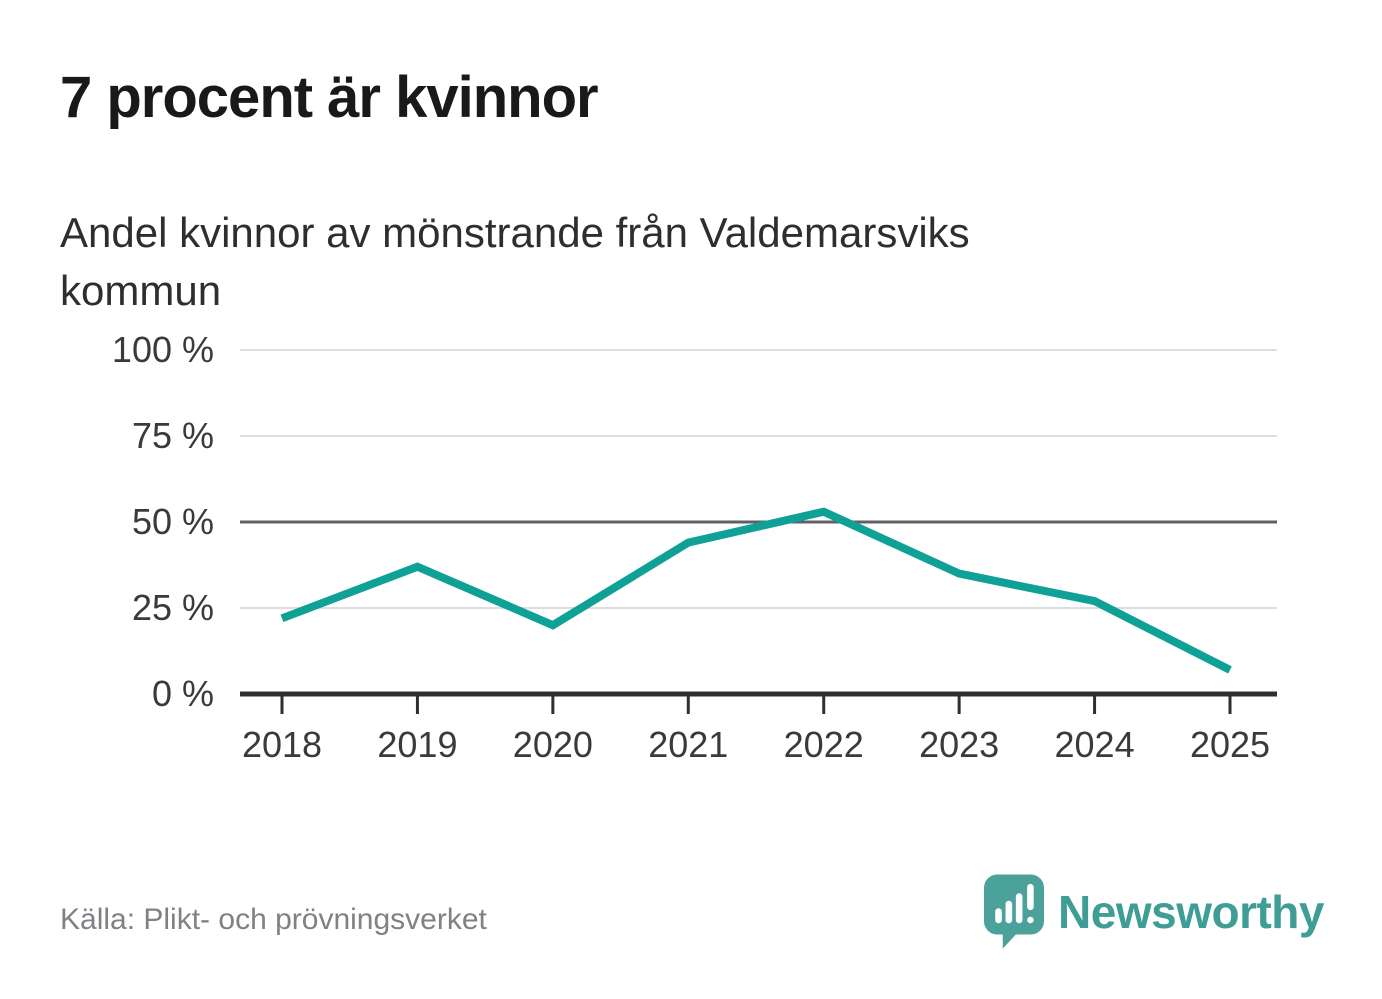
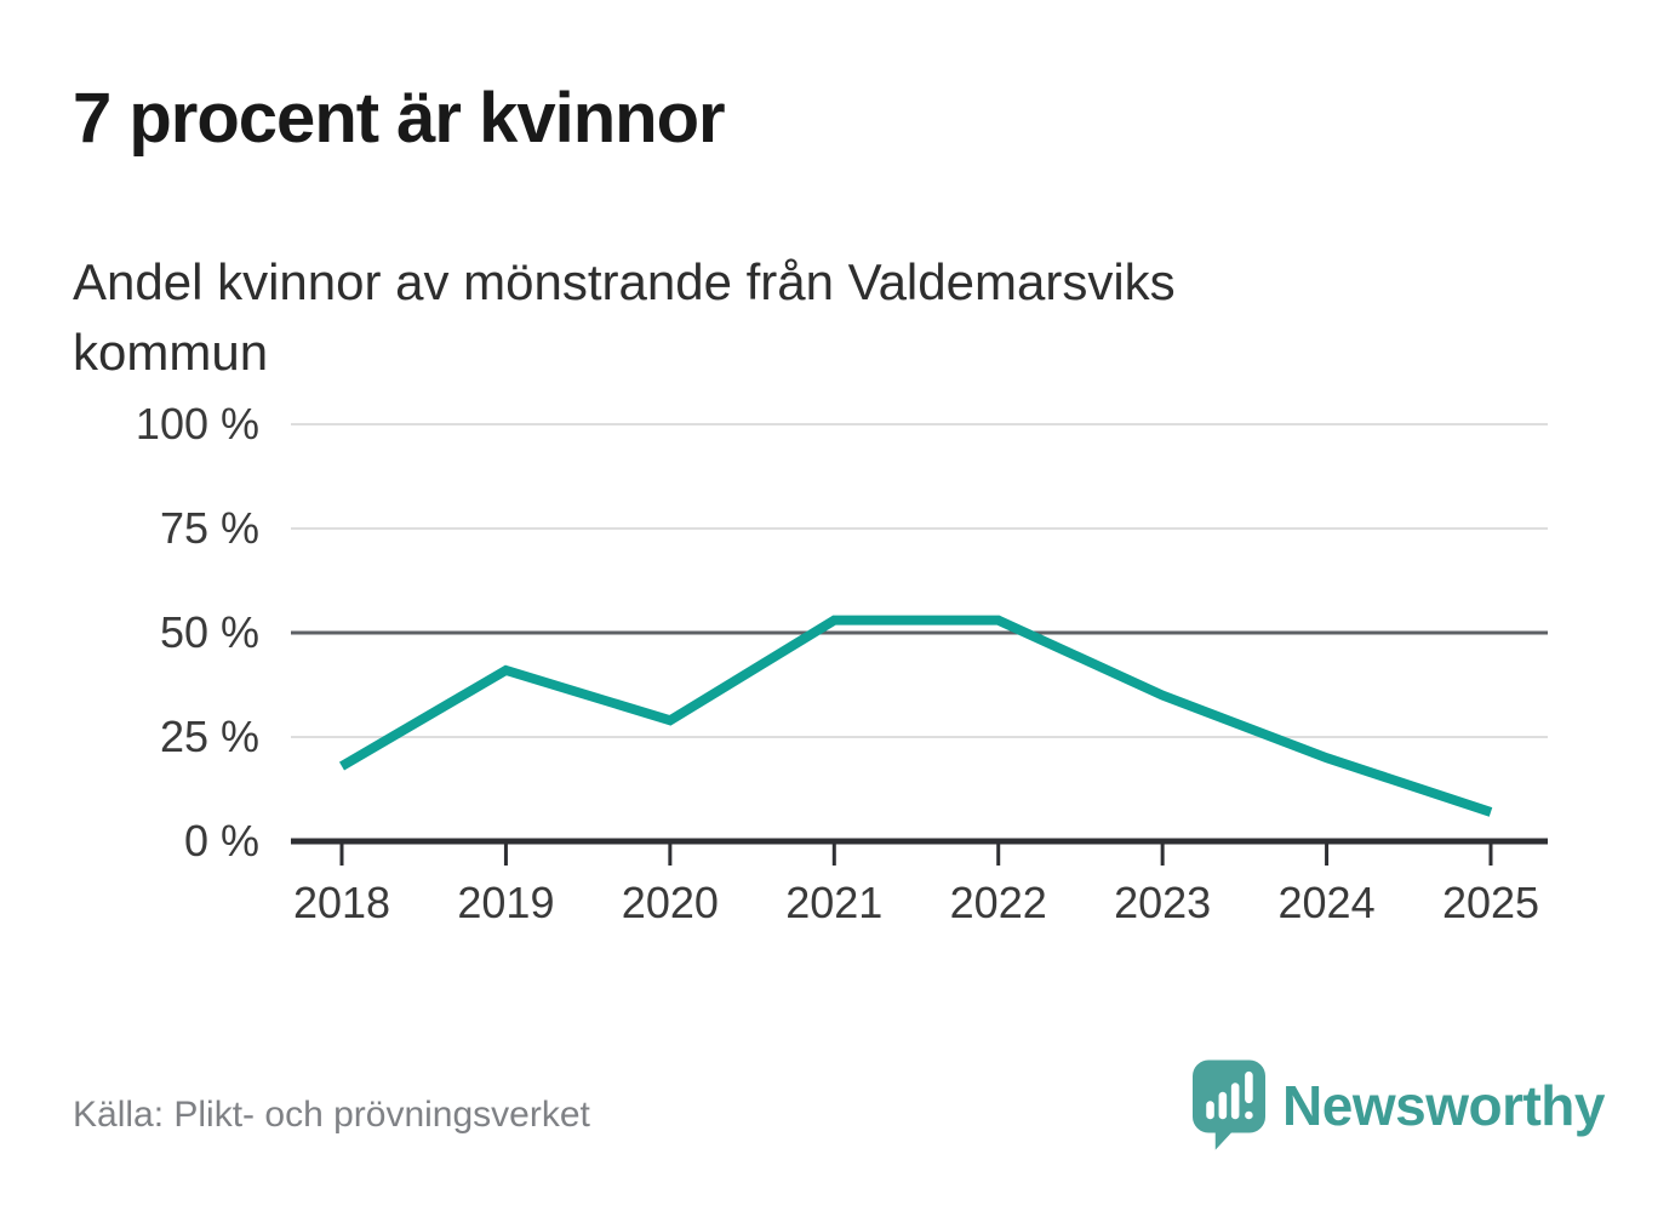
2018: 22% -> 18%
2019: 37% -> 41%
2020: 20% -> 29%
2021: 44% -> 53%
2024: 27% -> 20%
